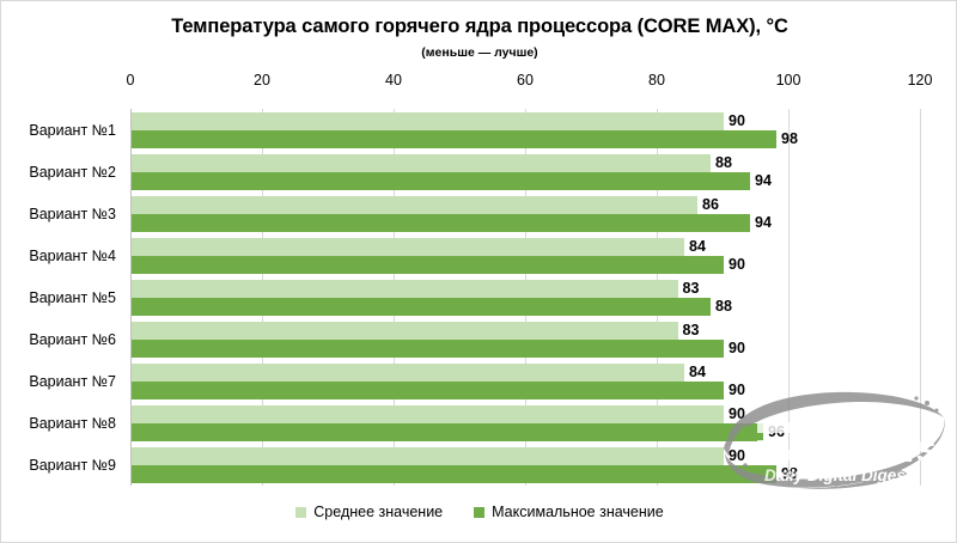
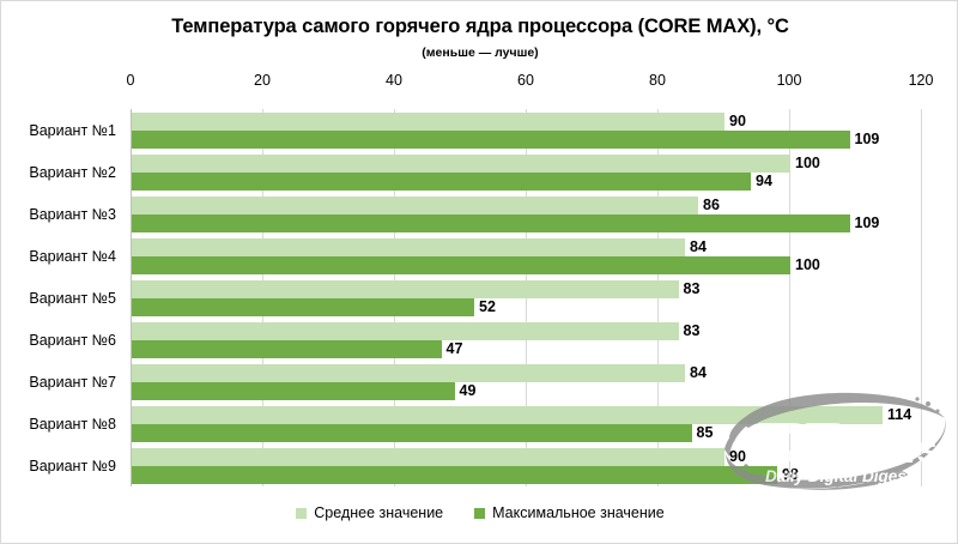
Максимальное значение/Вариант №1: 98 -> 109
Среднее значение/Вариант №2: 88 -> 100
Максимальное значение/Вариант №3: 94 -> 109
Максимальное значение/Вариант №4: 90 -> 100
Максимальное значение/Вариант №5: 88 -> 52
Максимальное значение/Вариант №6: 90 -> 47
Максимальное значение/Вариант №7: 90 -> 49
Среднее значение/Вариант №8: 90 -> 114
Максимальное значение/Вариант №8: 96 -> 85
